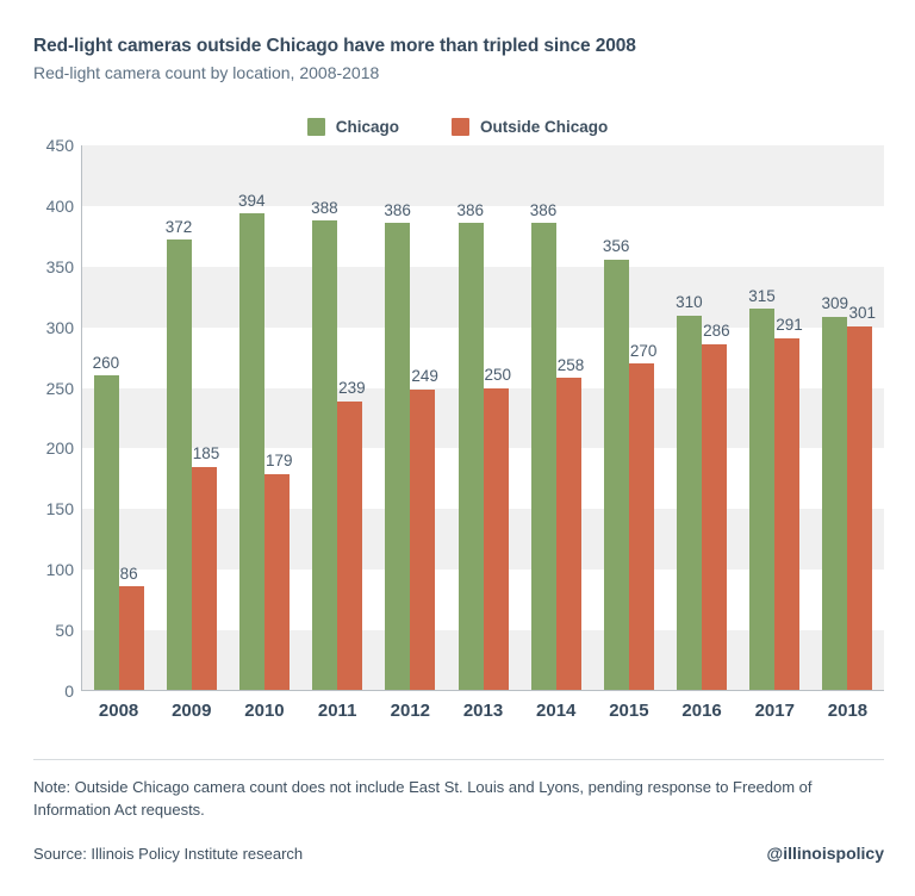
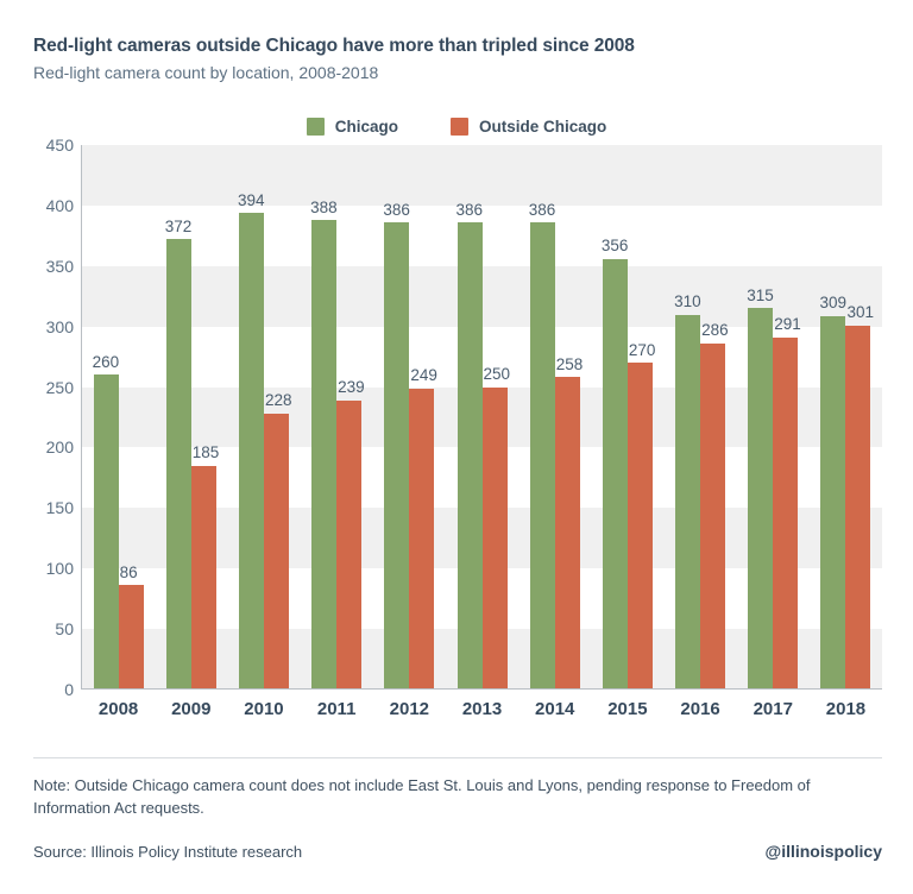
Outside Chicago/2010: 179 -> 228
